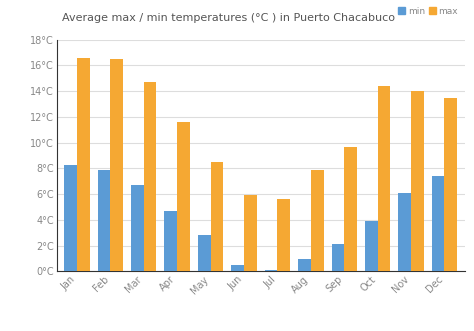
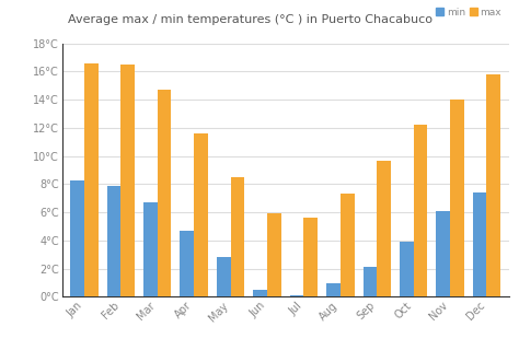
max/Aug: 7.9°C -> 7.3°C
max/Oct: 14.4°C -> 12.2°C
max/Dec: 13.5°C -> 15.8°C
